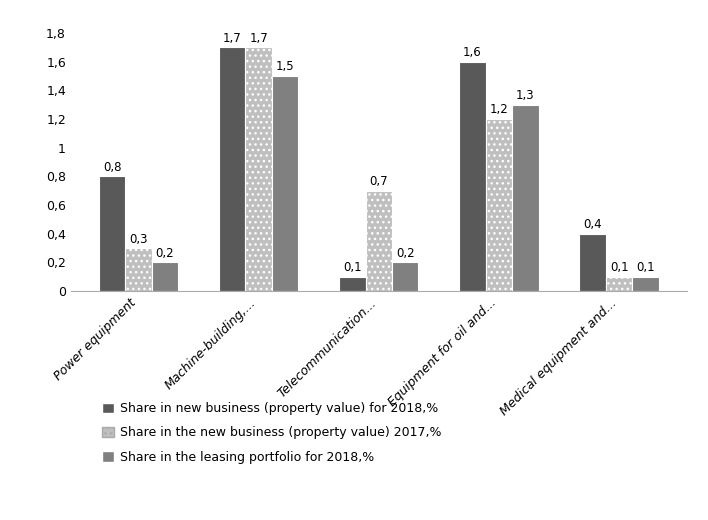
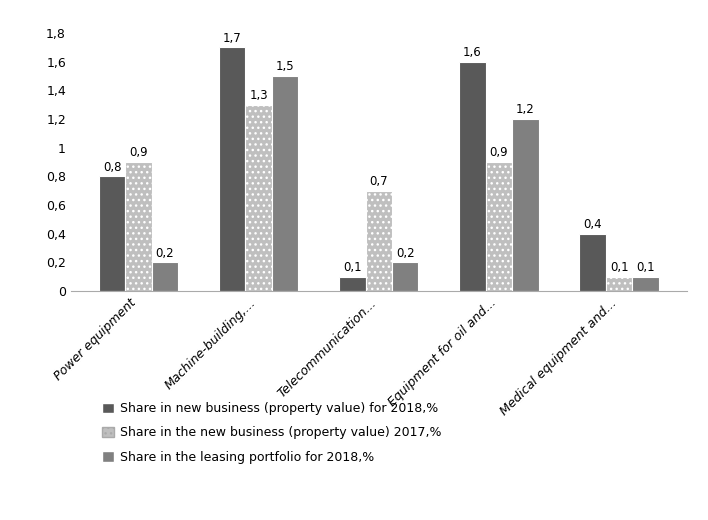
Share in the new business (property value) 2017,%/Power equipment: 0,3 -> 0,9
Share in the new business (property value) 2017,%/Machine-building,...: 1,7 -> 1,3
Share in the new business (property value) 2017,%/Equipment for oil and...: 1,2 -> 0,9
Share in the leasing portfolio for 2018,%/Equipment for oil and...: 1,3 -> 1,2
